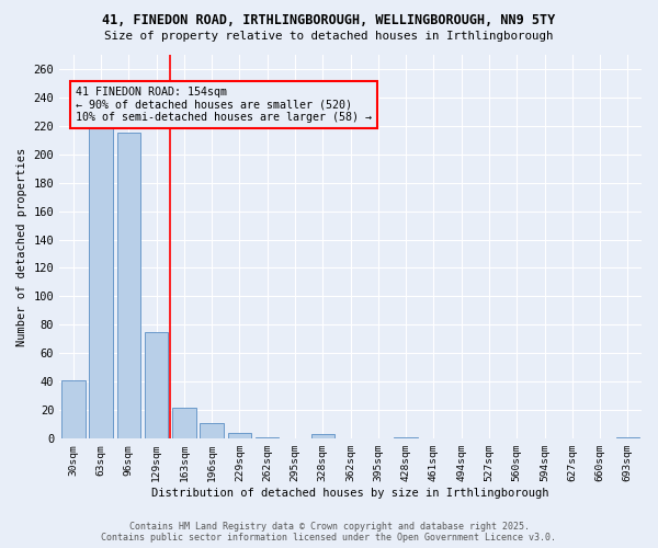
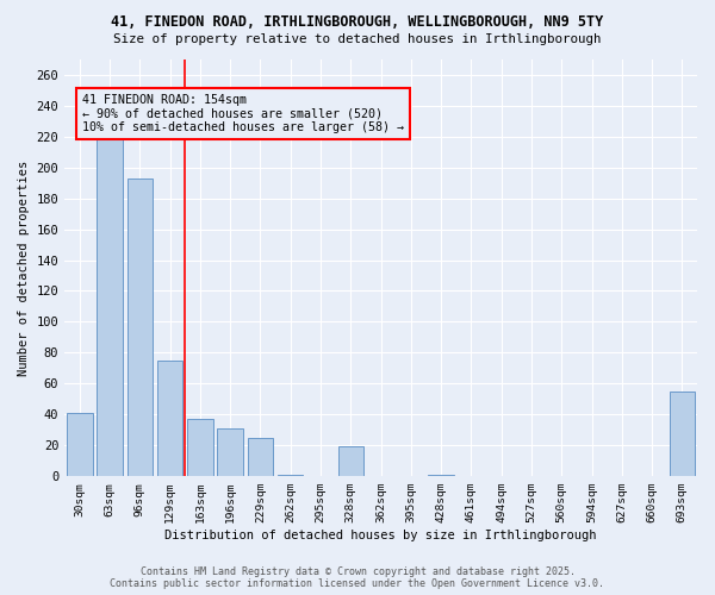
96sqm: 215 -> 193
163sqm: 22 -> 37
196sqm: 11 -> 31
229sqm: 4 -> 25
328sqm: 3 -> 19
693sqm: 1 -> 55
